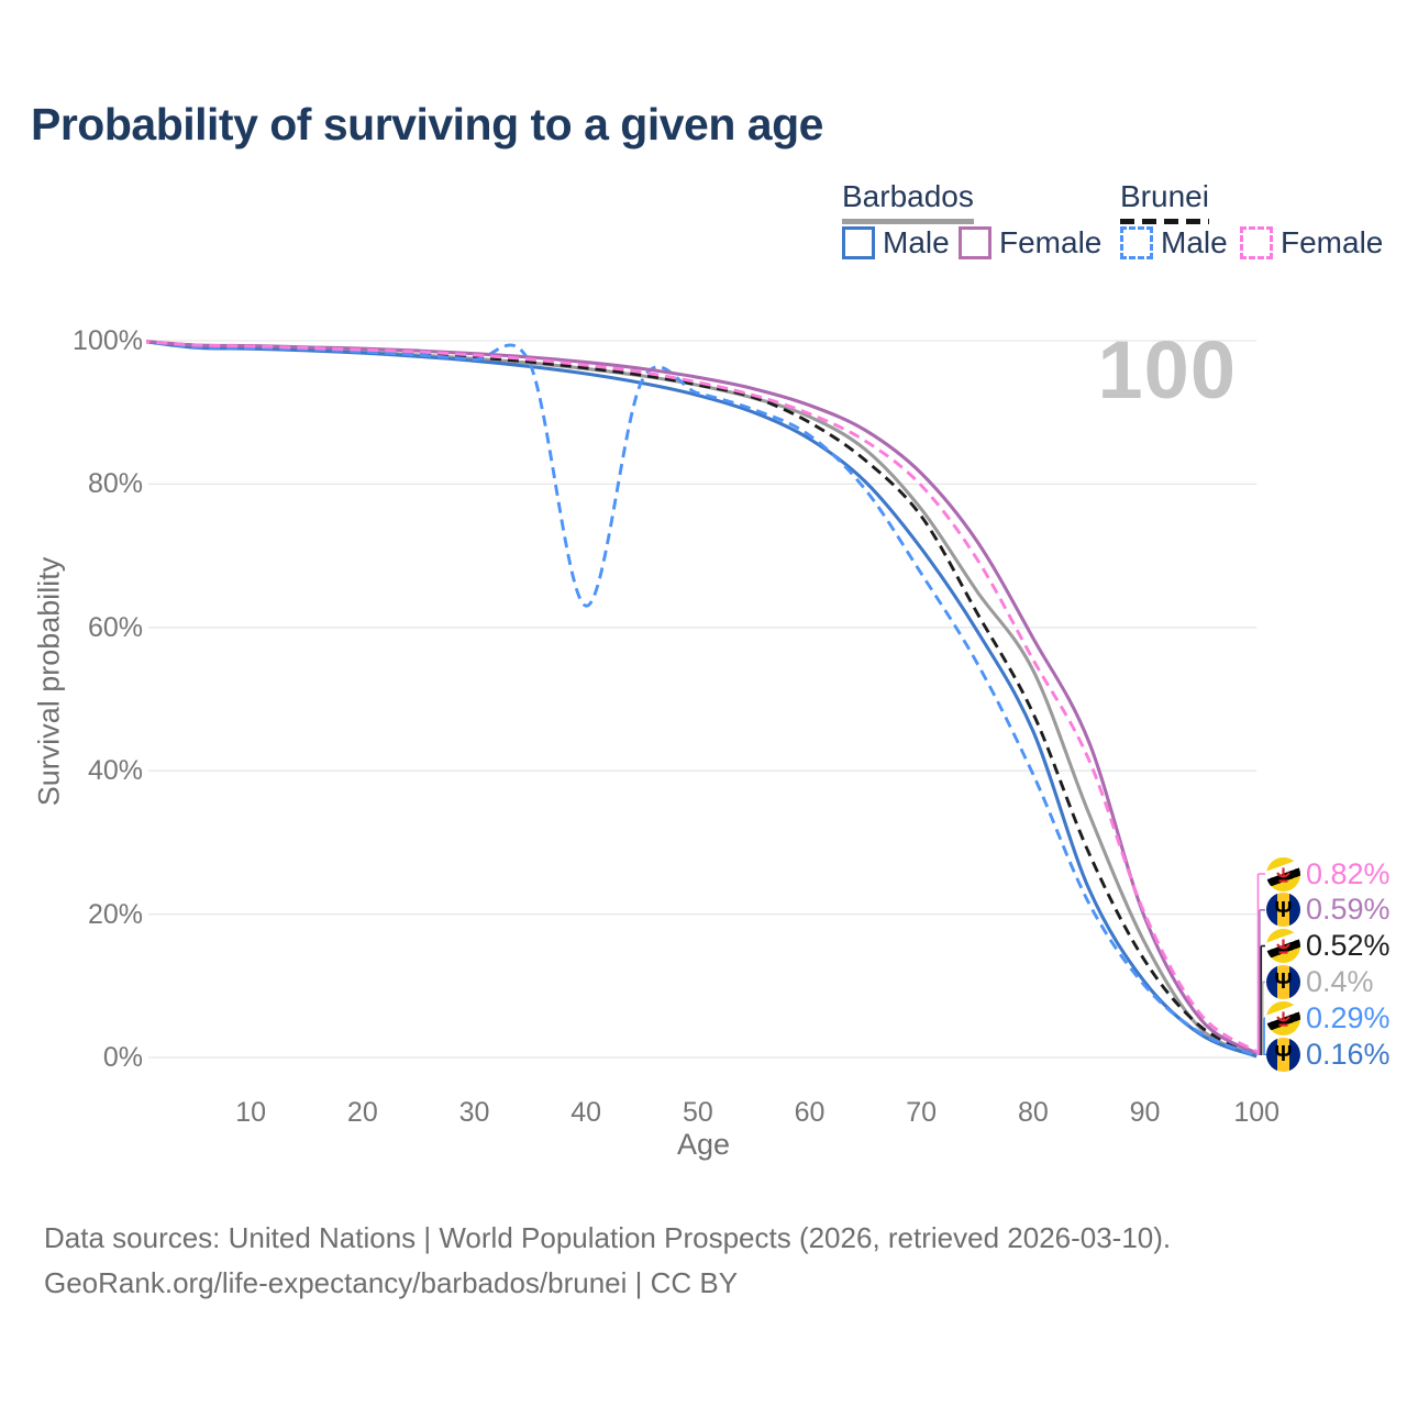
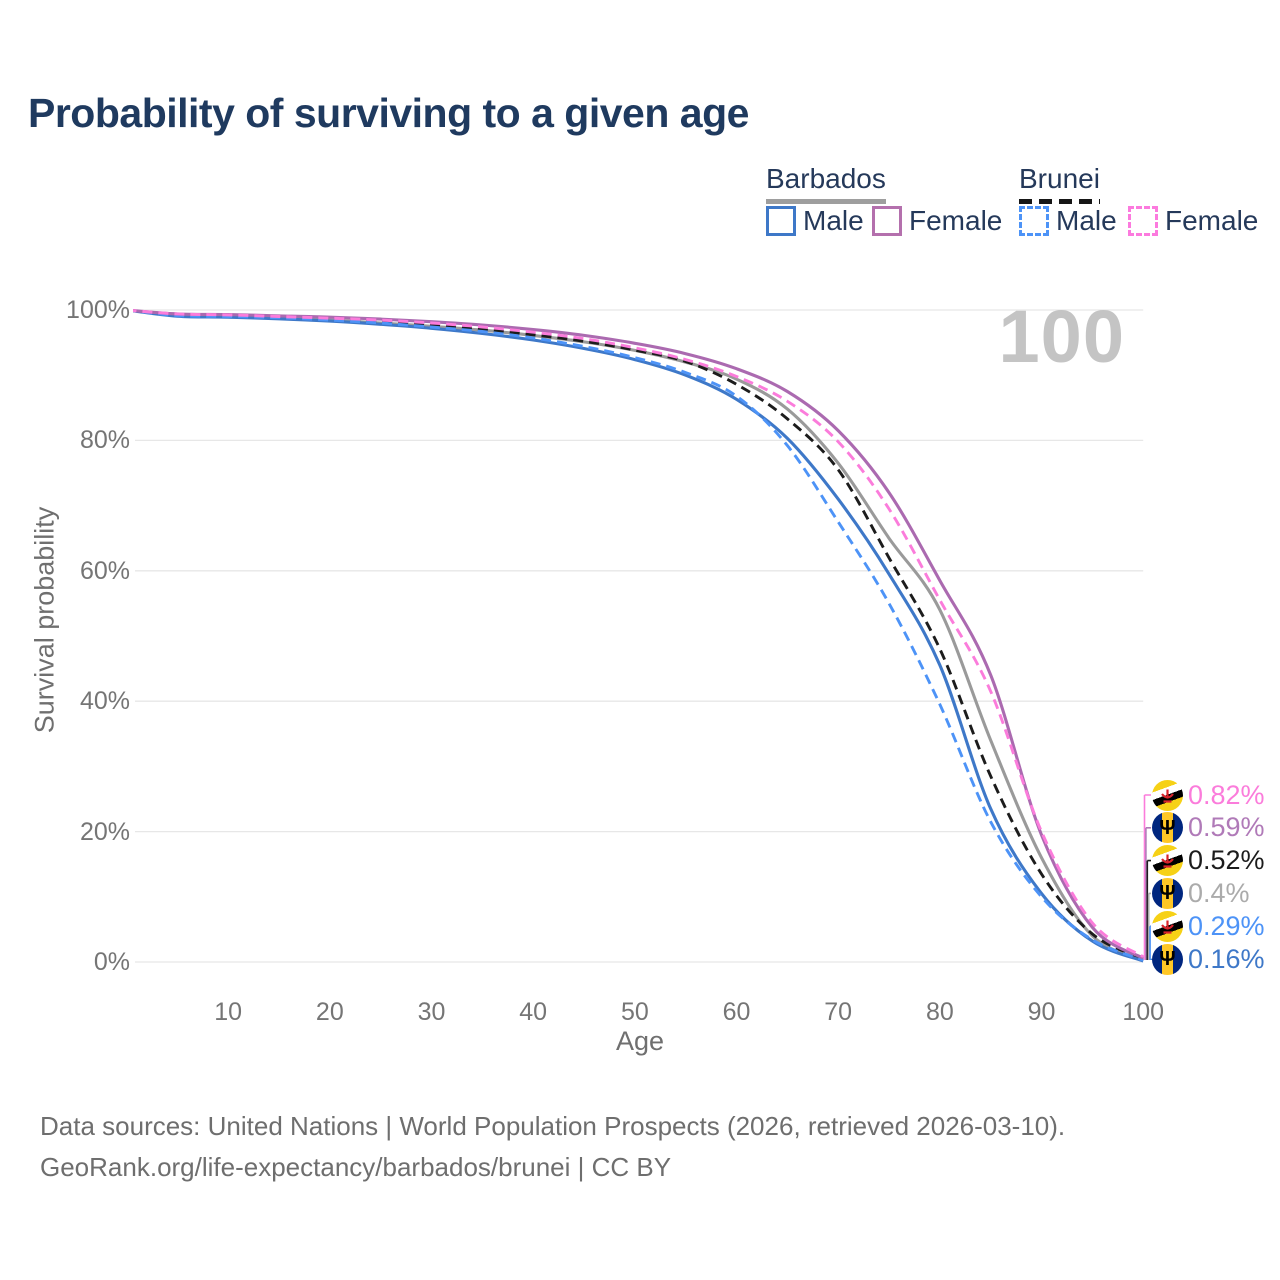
Brunei Male/40: 63% -> 96%
